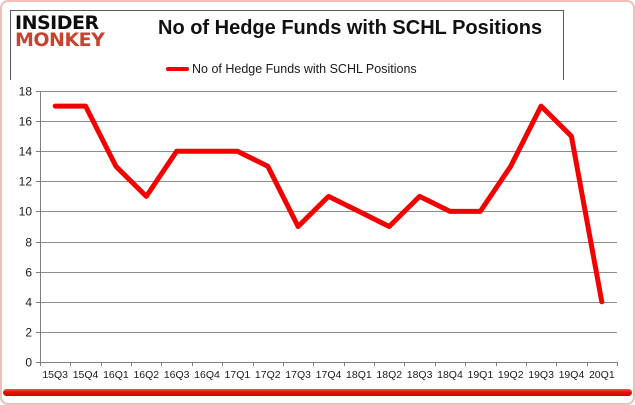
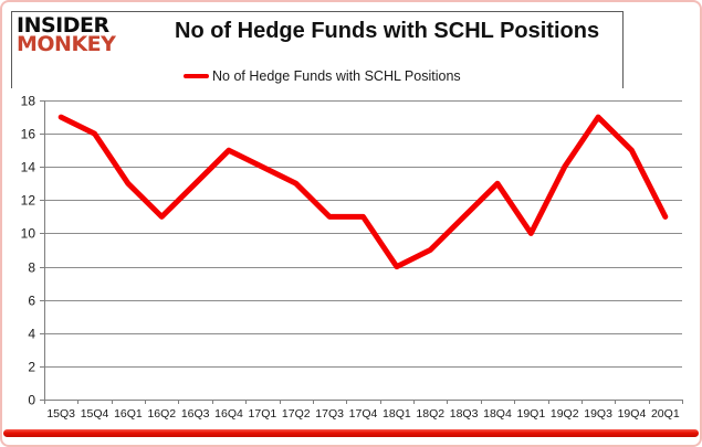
15Q4: 17 -> 16
16Q3: 14 -> 13
16Q4: 14 -> 15
17Q3: 9 -> 11
18Q1: 10 -> 8
18Q4: 10 -> 13
19Q2: 13 -> 14
20Q1: 4 -> 11
